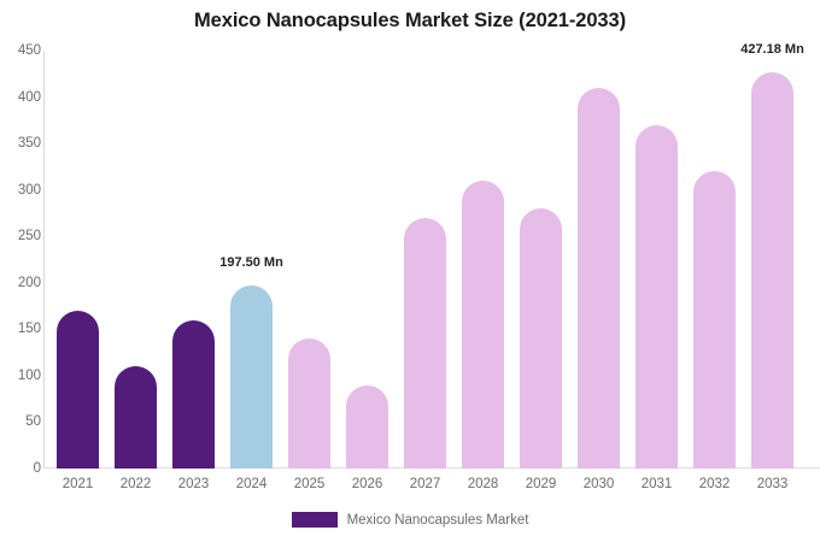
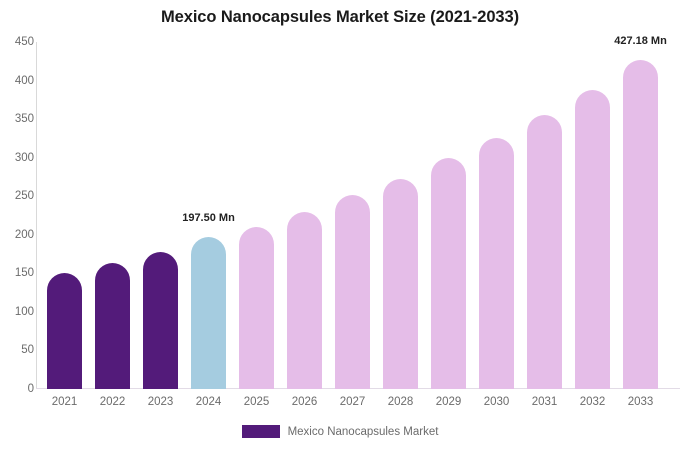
2021: 170 -> 150
2022: 110 -> 160
2023: 160 -> 180
2025: 140 -> 210
2026: 90 -> 230
2027: 270 -> 250
2028: 310 -> 270
2029: 280 -> 300
2030: 410 -> 320
2031: 370 -> 360
2032: 320 -> 390
